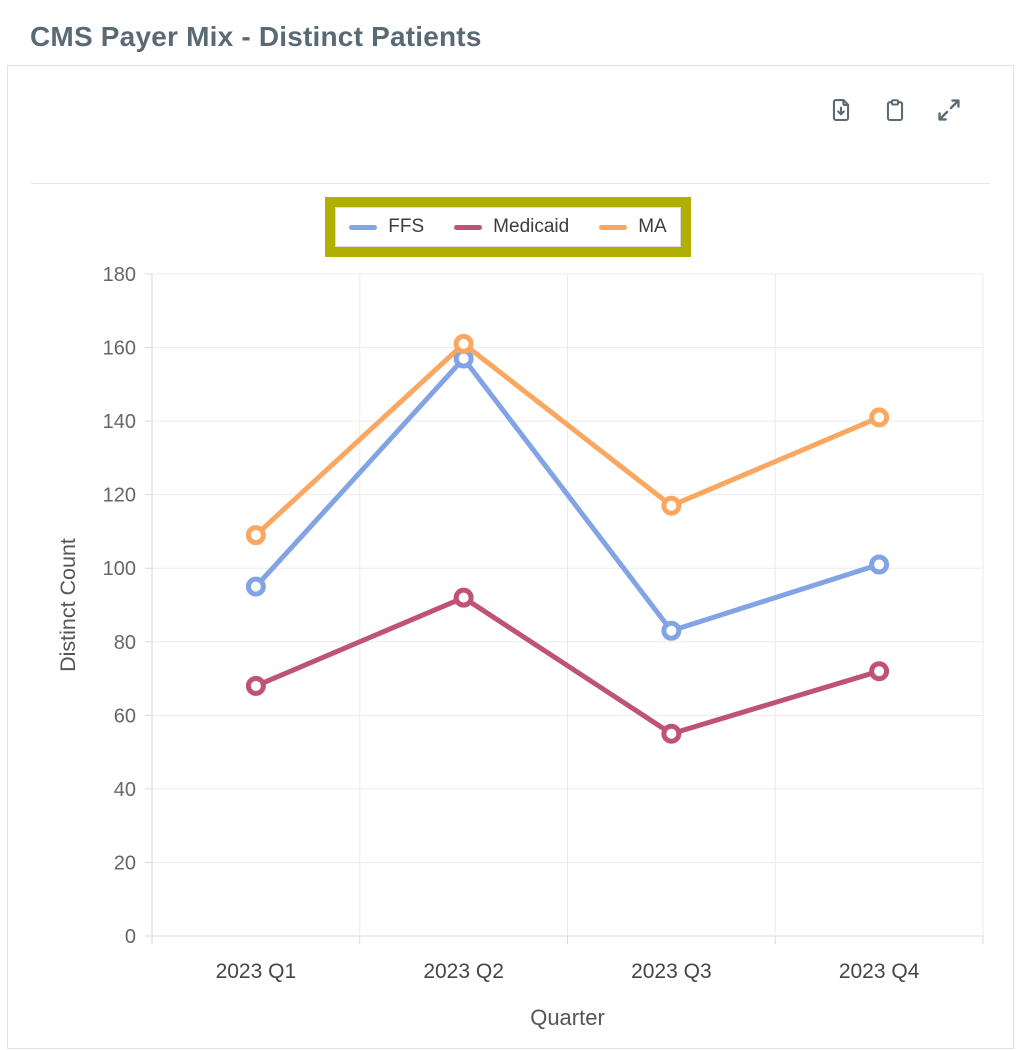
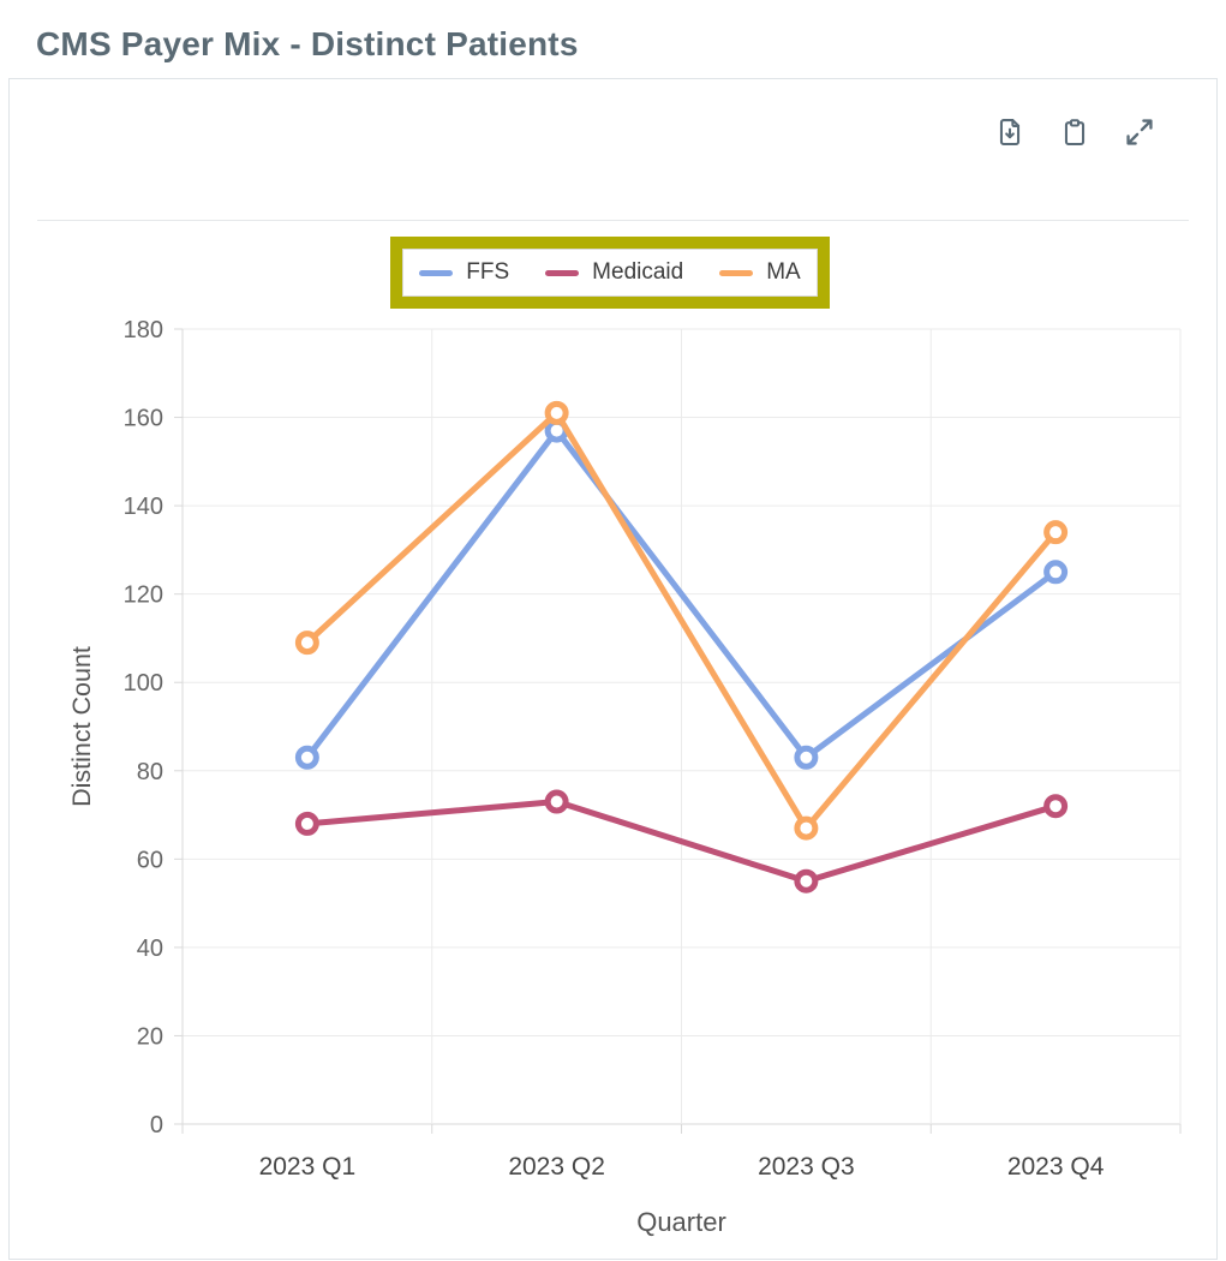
FFS/2023 Q1: 95 -> 83
Medicaid/2023 Q2: 92 -> 73
MA/2023 Q3: 117 -> 67
FFS/2023 Q4: 101 -> 125
MA/2023 Q4: 141 -> 134
